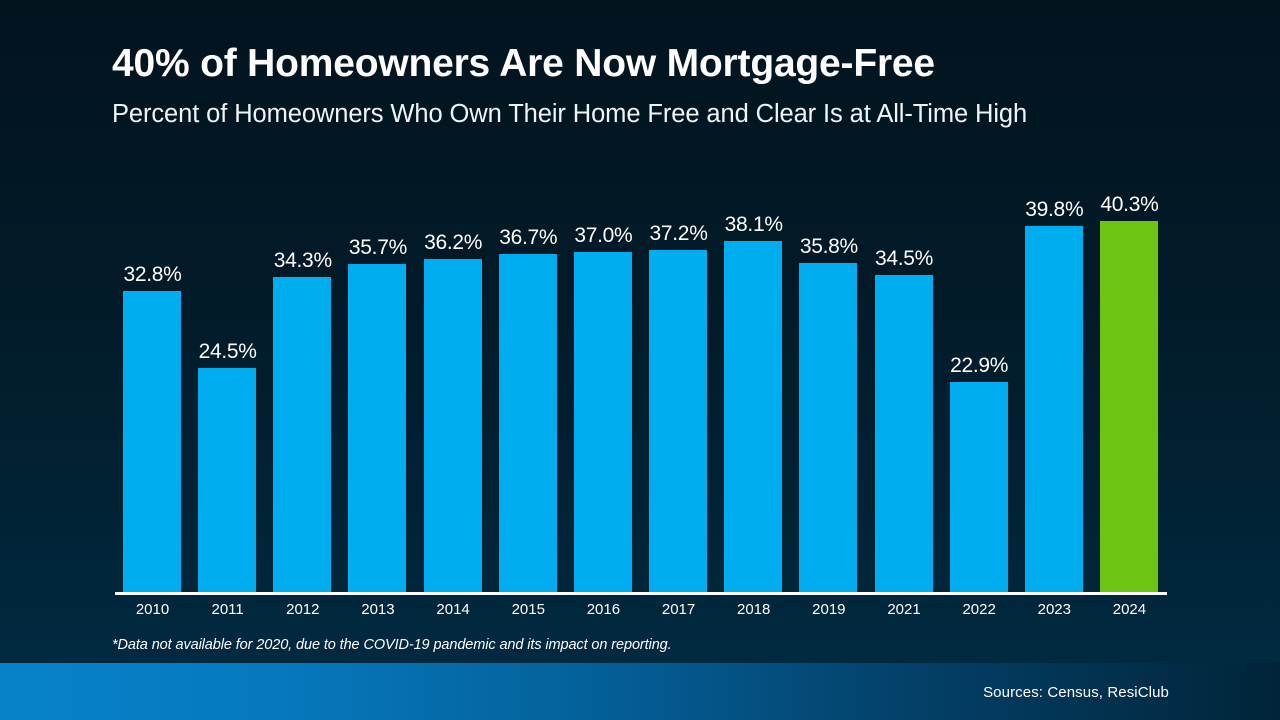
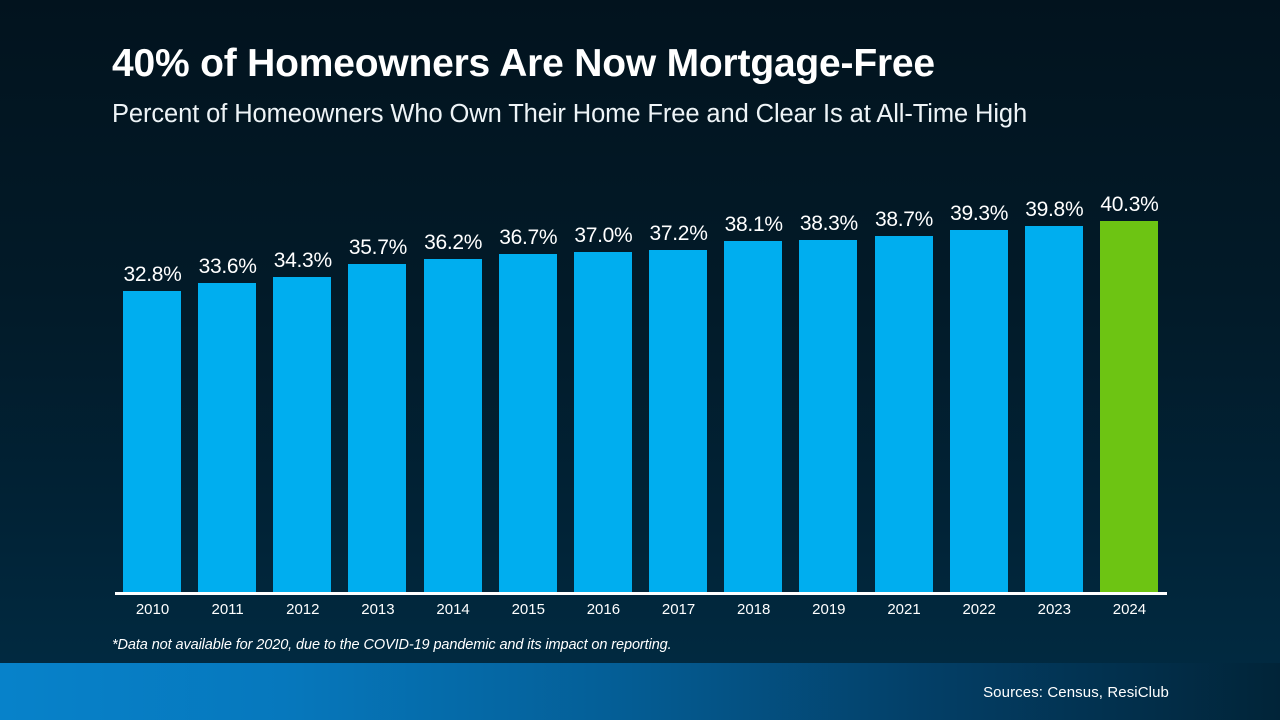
2011: 24.5% -> 33.6%
2019: 35.8% -> 38.3%
2021: 34.5% -> 38.7%
2022: 22.9% -> 39.3%
